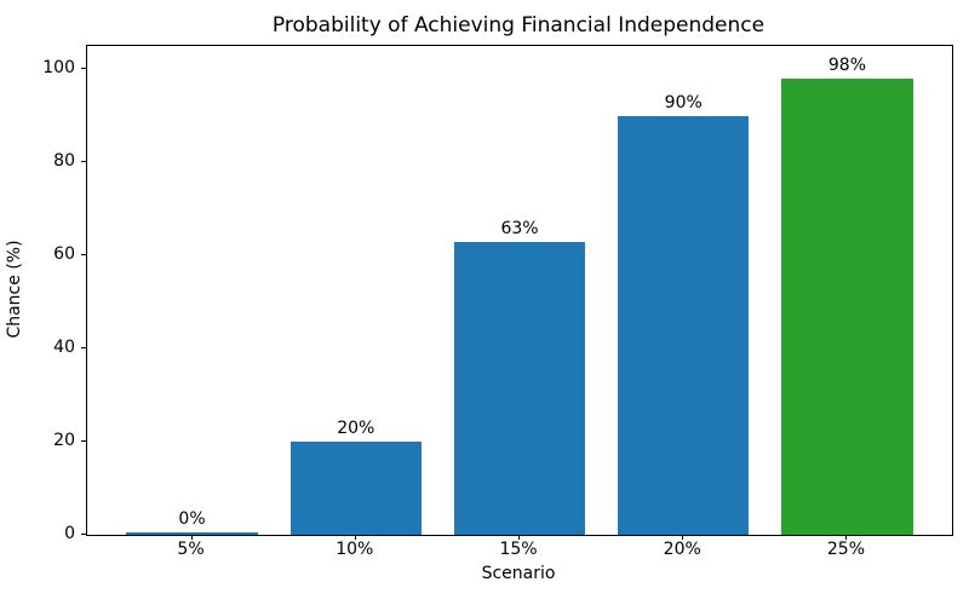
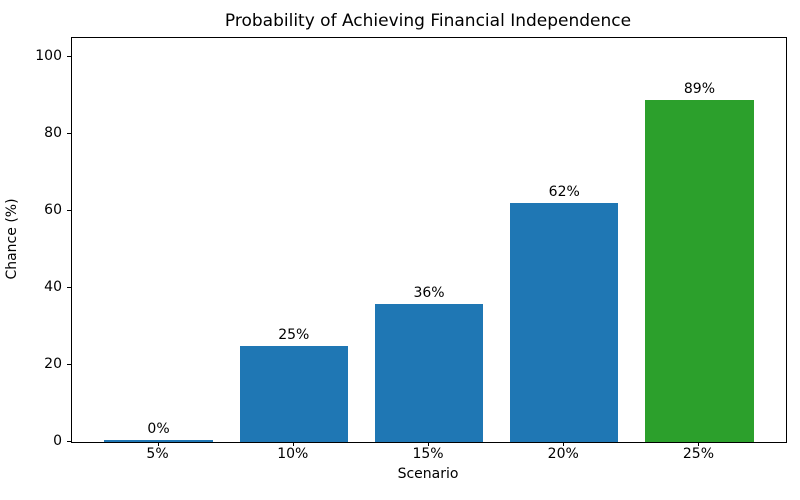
10%: 20% -> 25%
15%: 63% -> 36%
20%: 90% -> 62%
25%: 98% -> 89%
